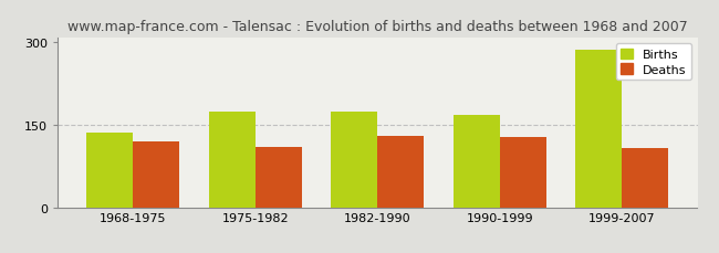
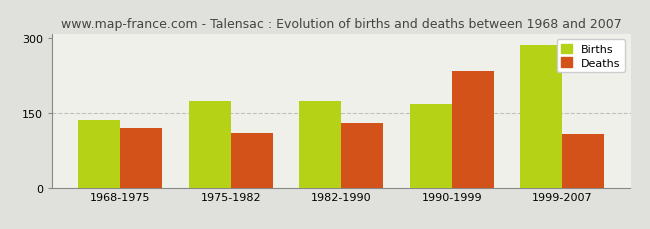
Deaths/1990-1999: 127 -> 235
